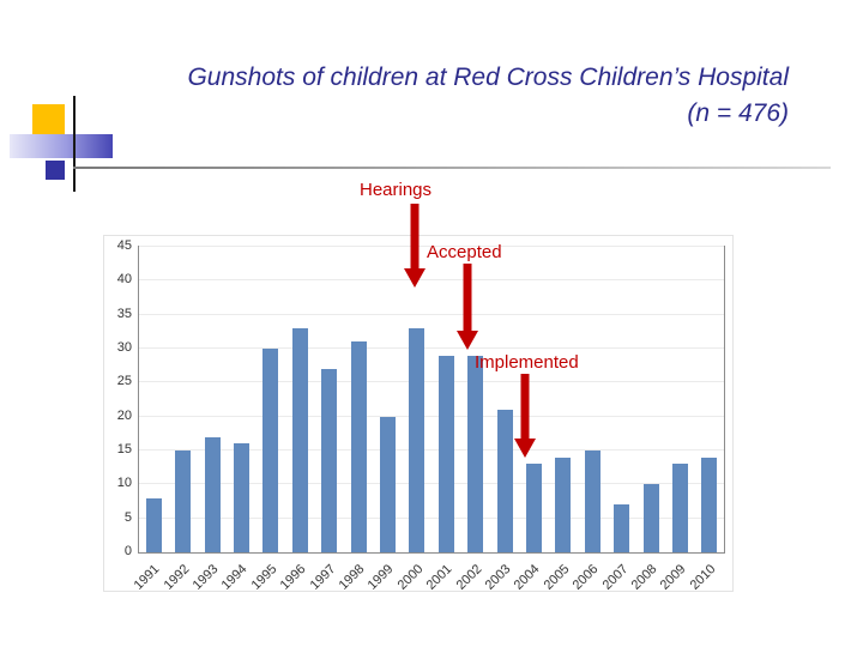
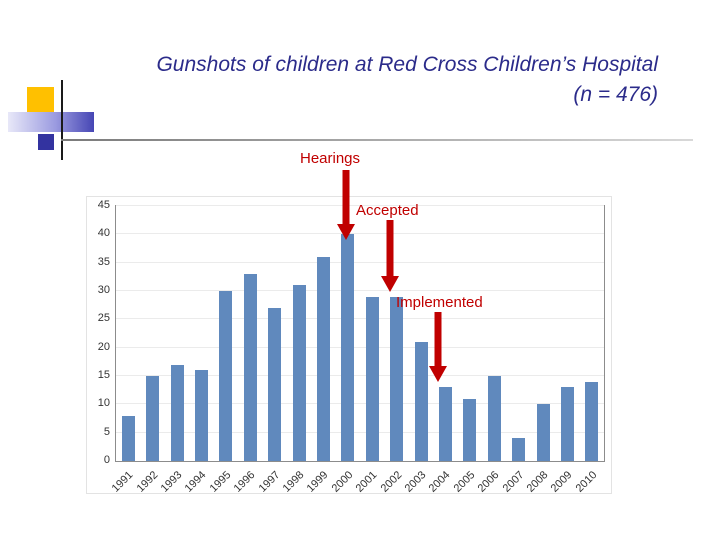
1999: 20 -> 36
2000: 33 -> 40
2005: 14 -> 11
2007: 7 -> 4
